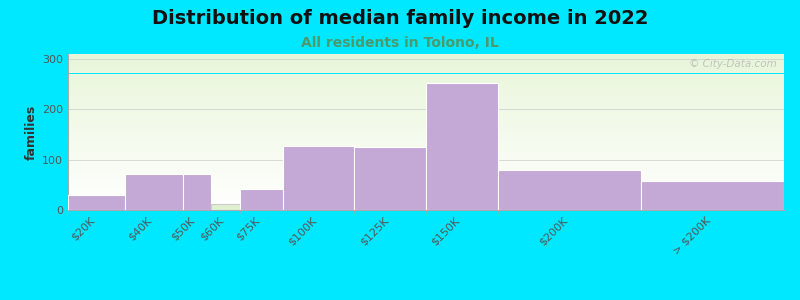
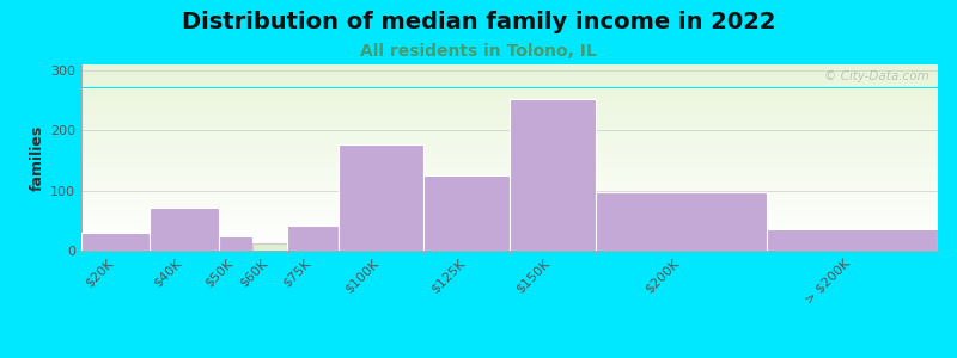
$50K: 72 -> 24
$100K: 127 -> 176
$200K: 80 -> 98
> $200K: 58 -> 36
